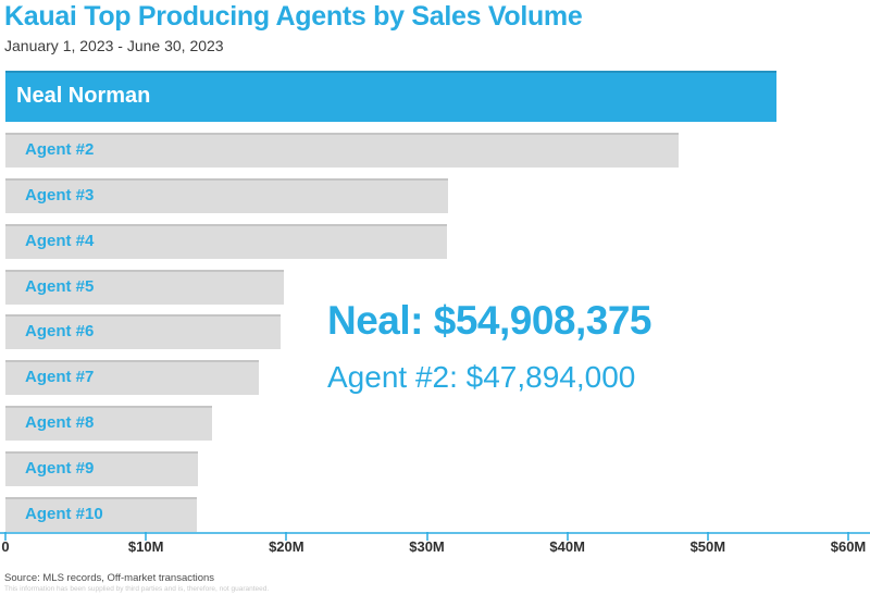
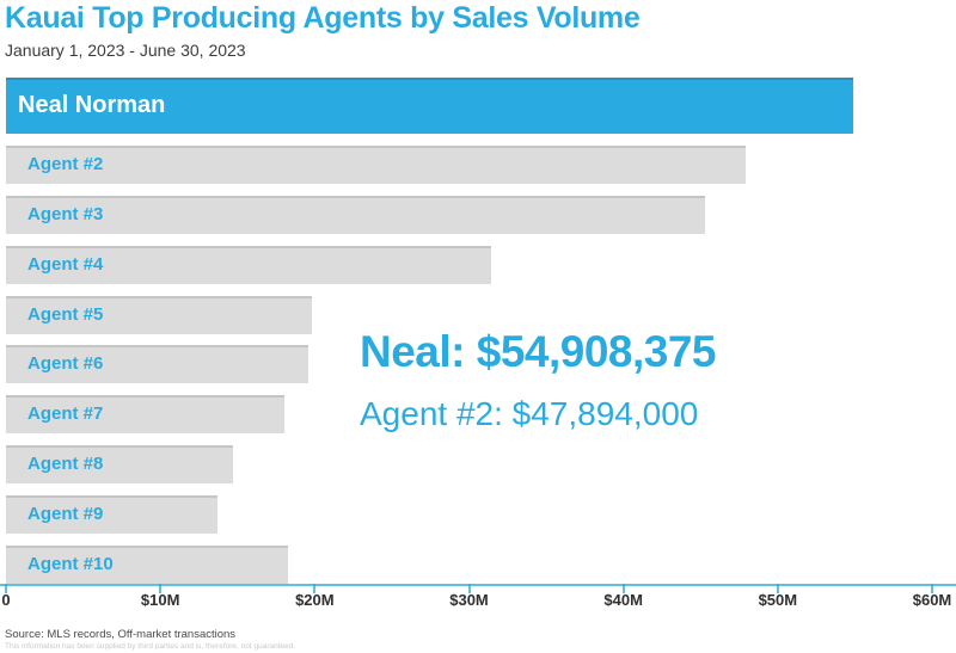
Agent #3: $31.5M -> $45.3M
Agent #10: $13.6M -> $18.3M
